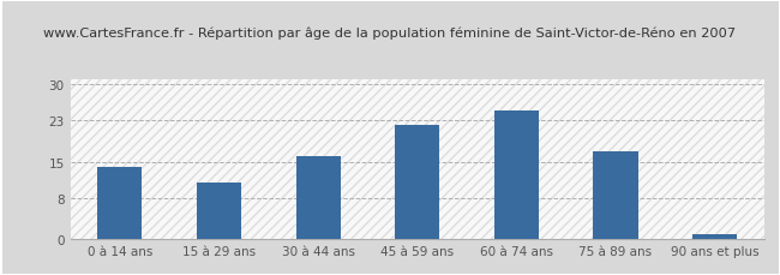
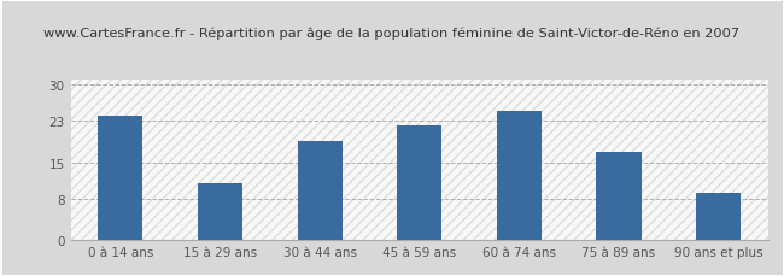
0 à 14 ans: 14 -> 24
30 à 44 ans: 16 -> 19
90 ans et plus: 1 -> 9
